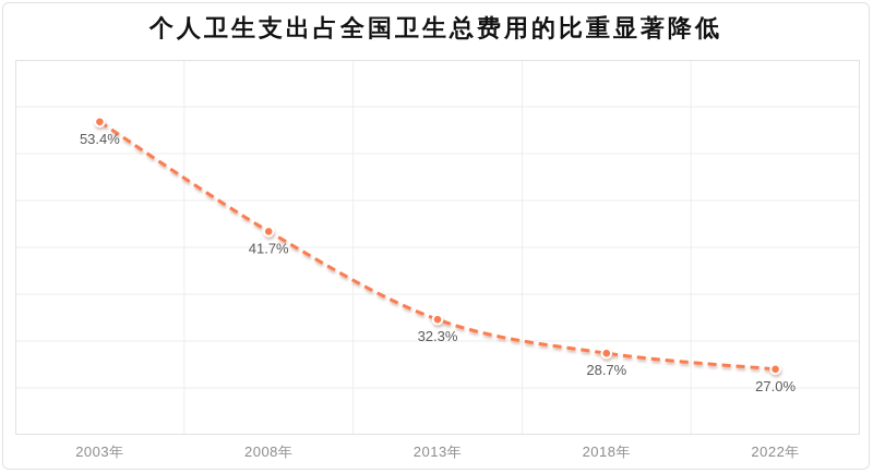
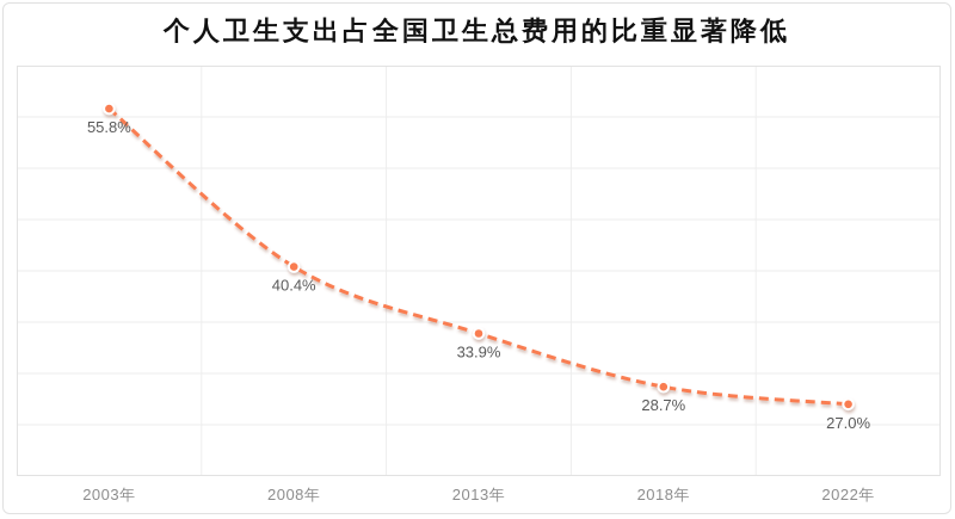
2003年: 53.4% -> 55.8%
2008年: 41.7% -> 40.4%
2013年: 32.3% -> 33.9%
